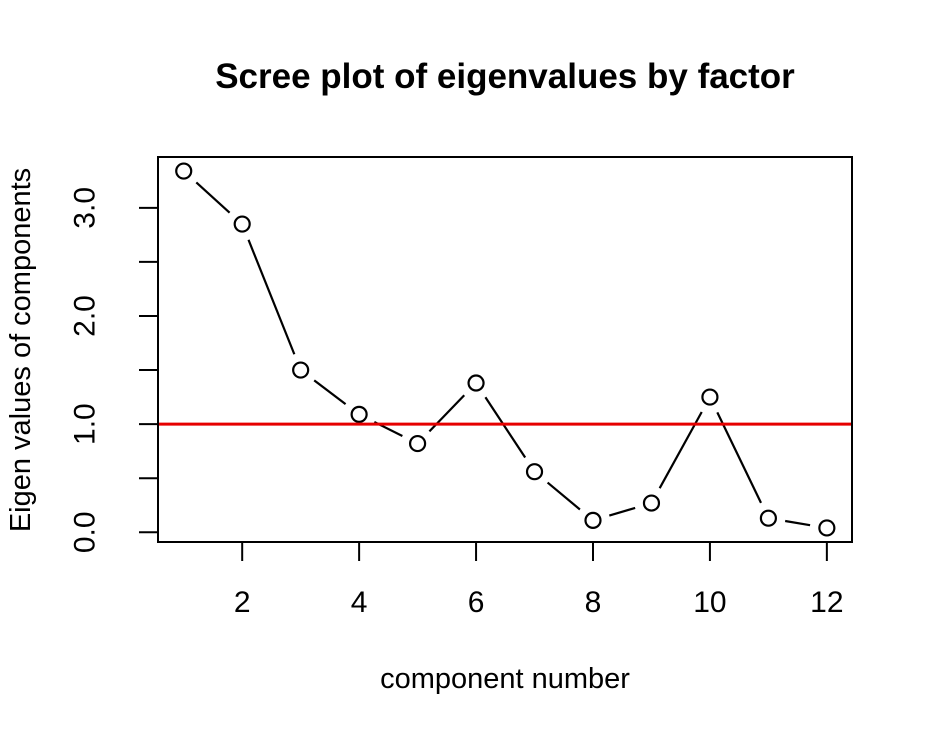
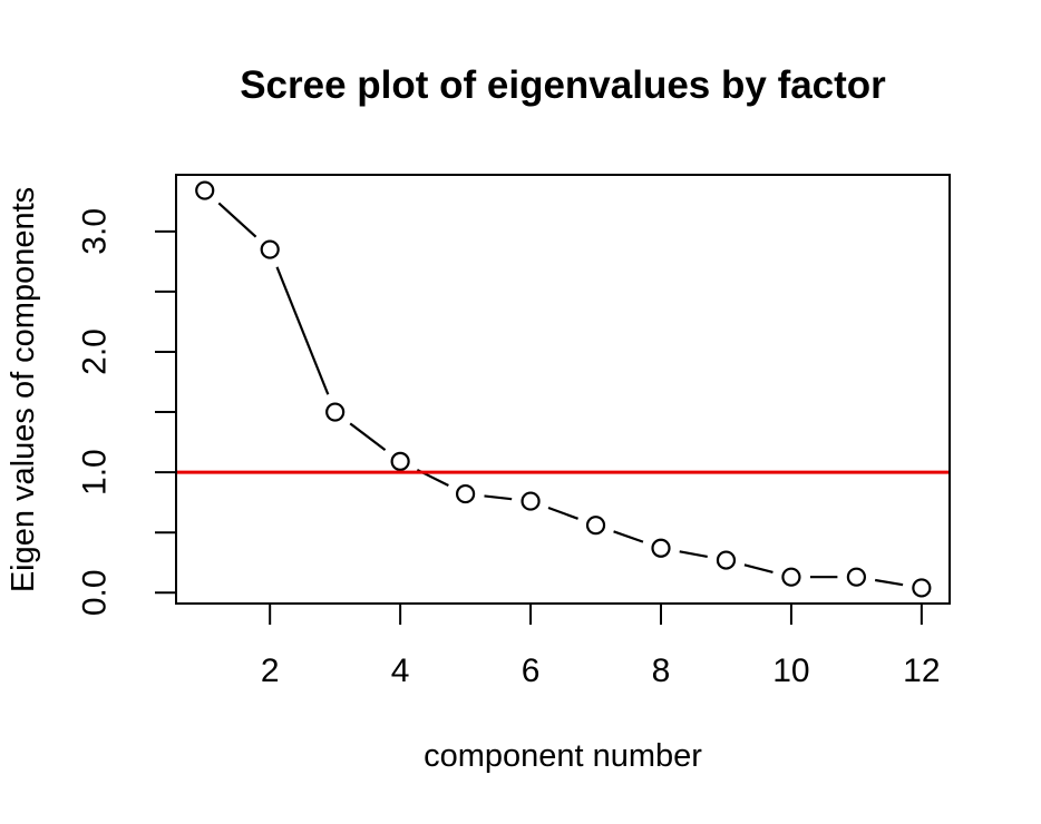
6: 1.38 -> 0.76
8: 0.11 -> 0.37
10: 1.25 -> 0.13
